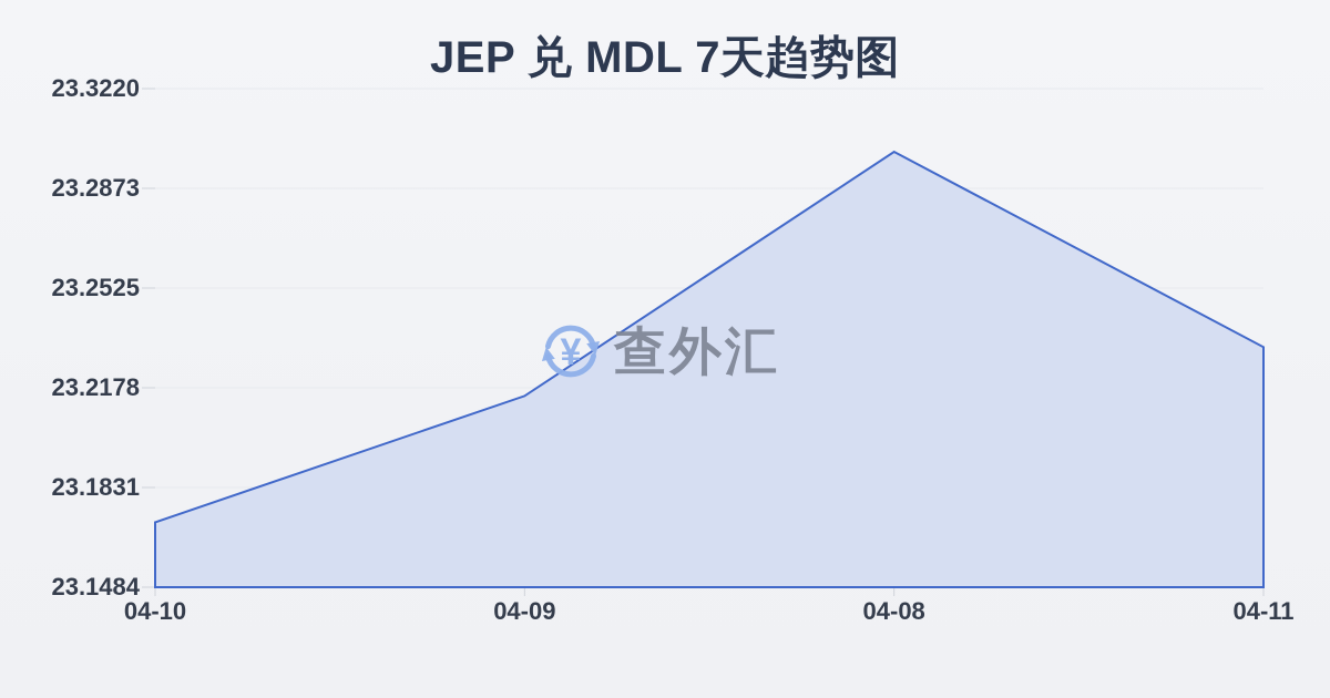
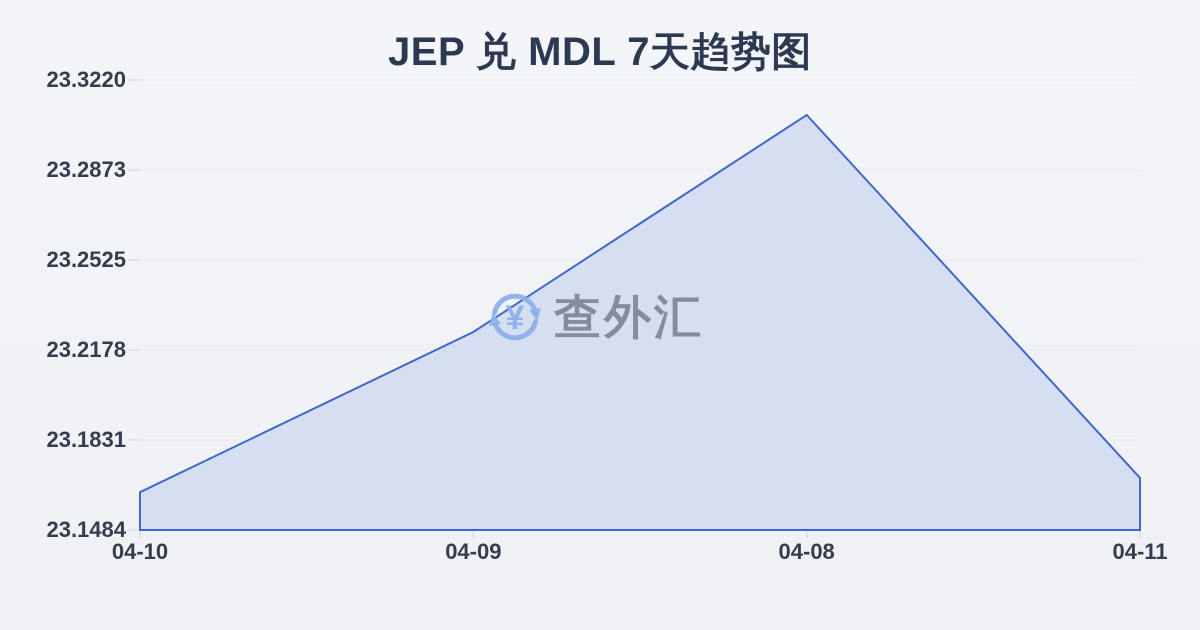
04-10: 23.171 -> 23.163
04-09: 23.215 -> 23.225
04-08: 23.300 -> 23.308
04-11: 23.232 -> 23.169
